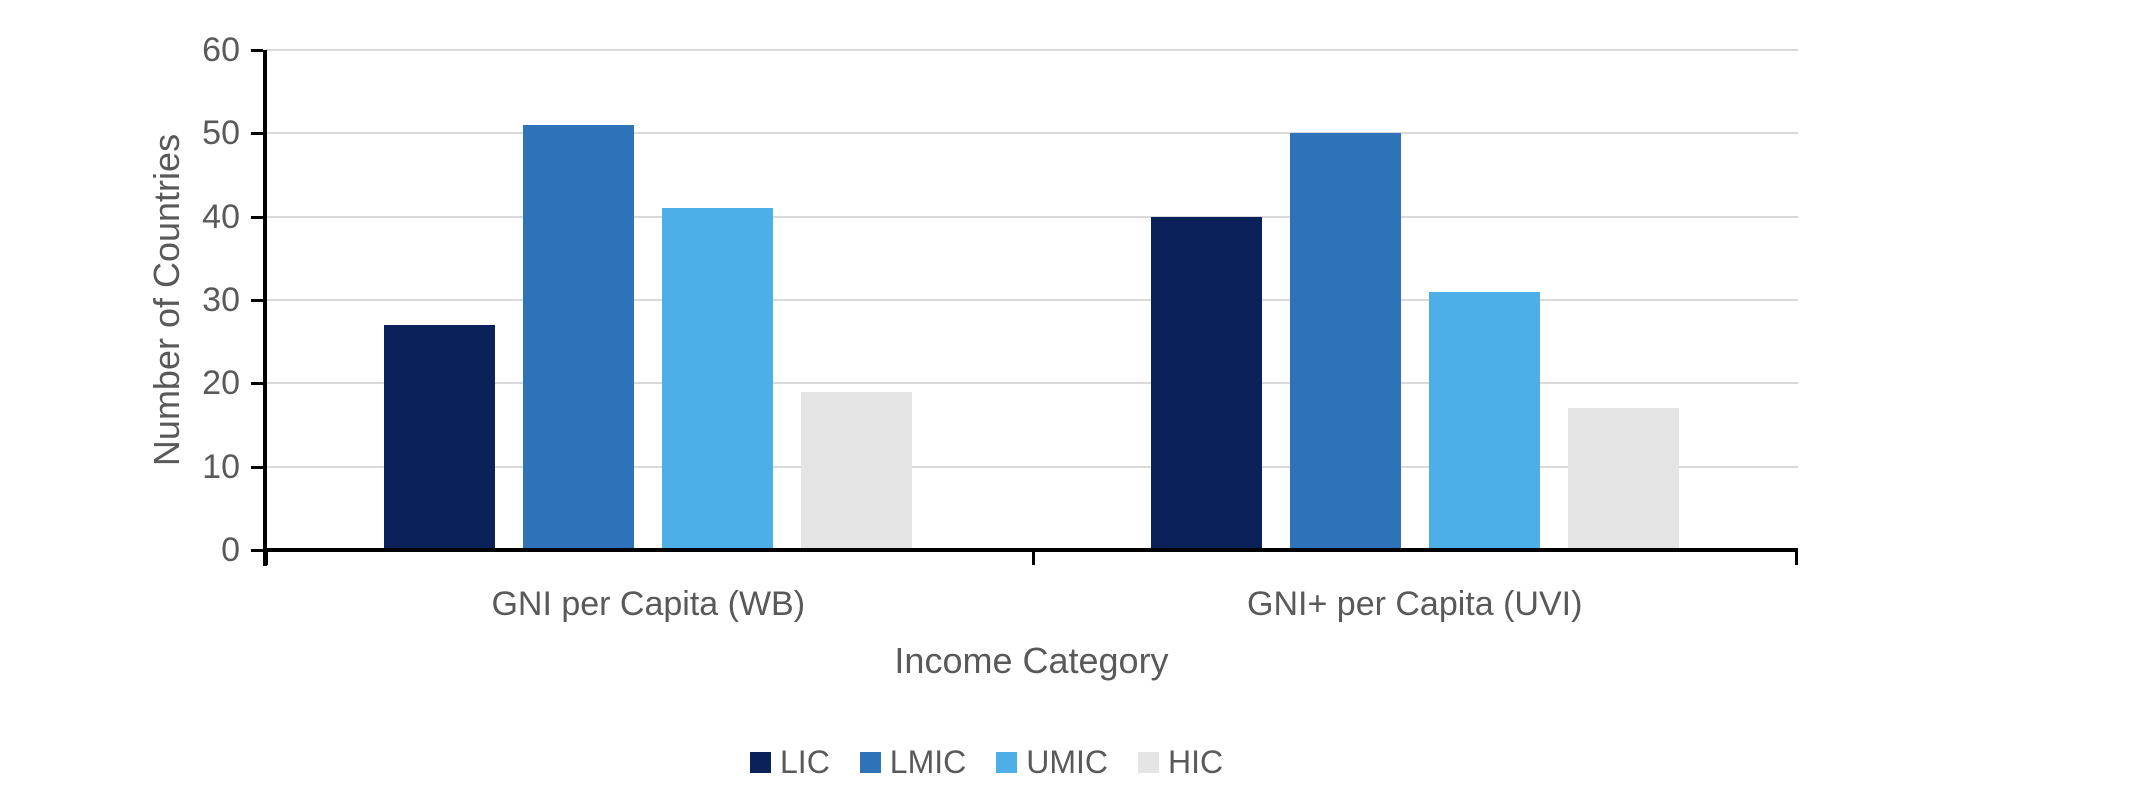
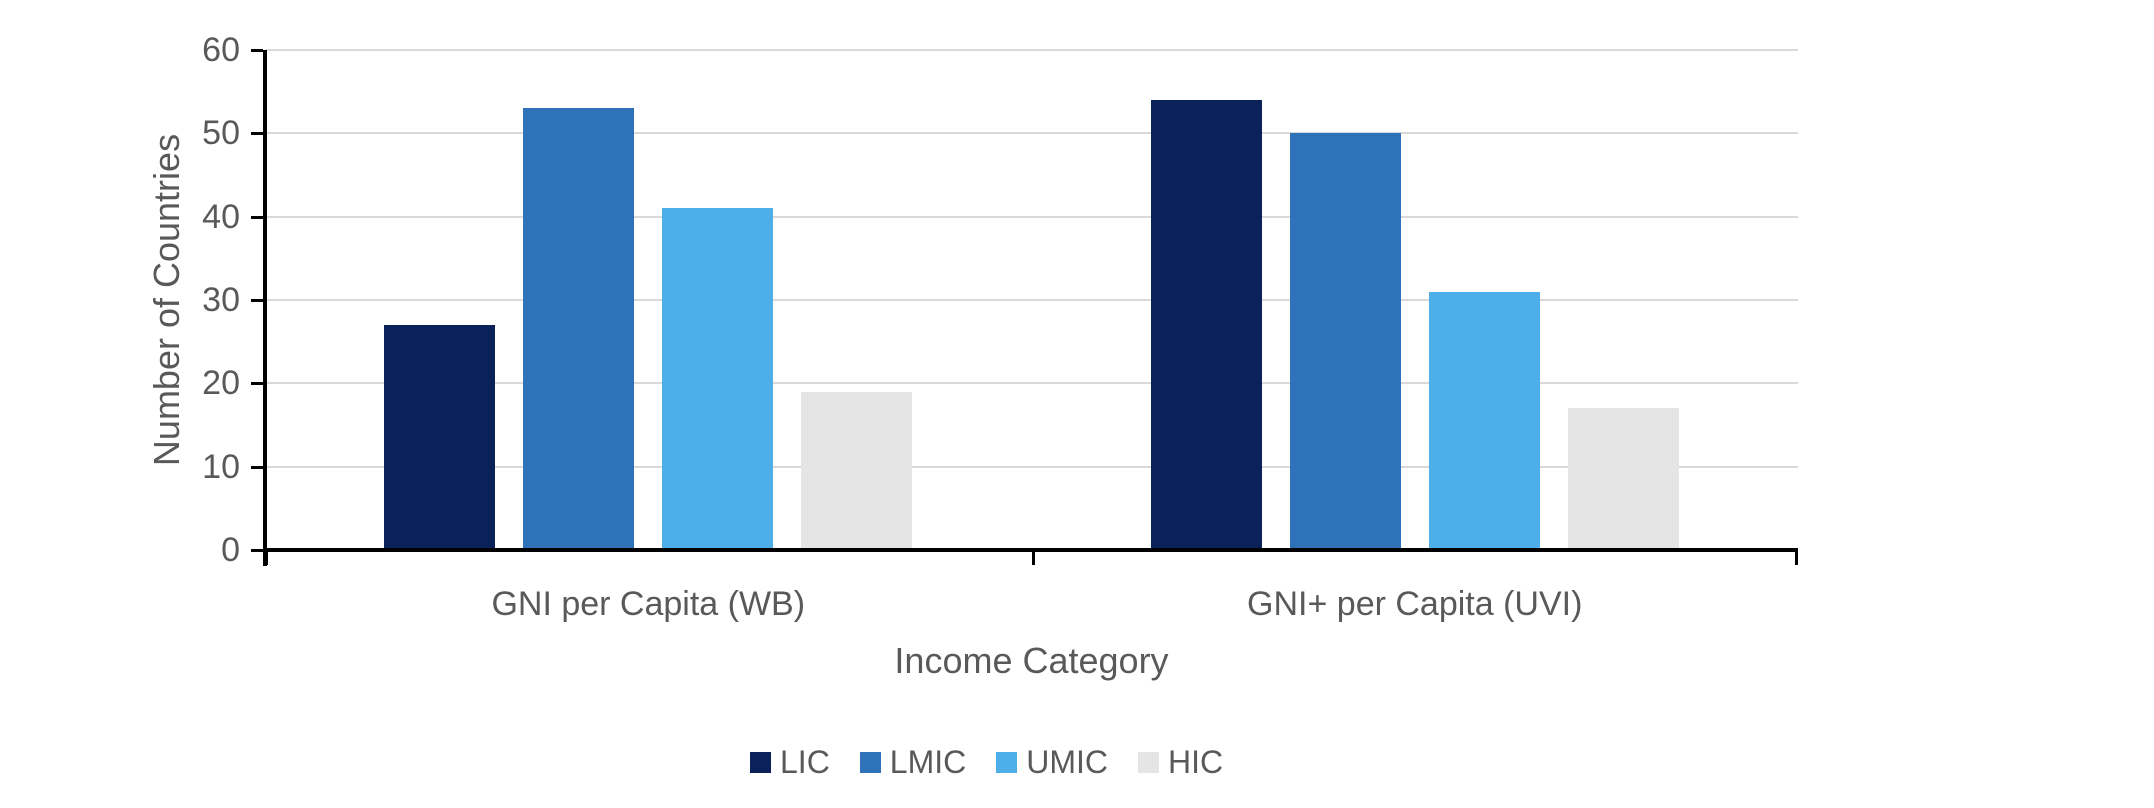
LMIC/GNI per Capita (WB): 51 -> 53
LIC/GNI+ per Capita (UVI): 40 -> 54
